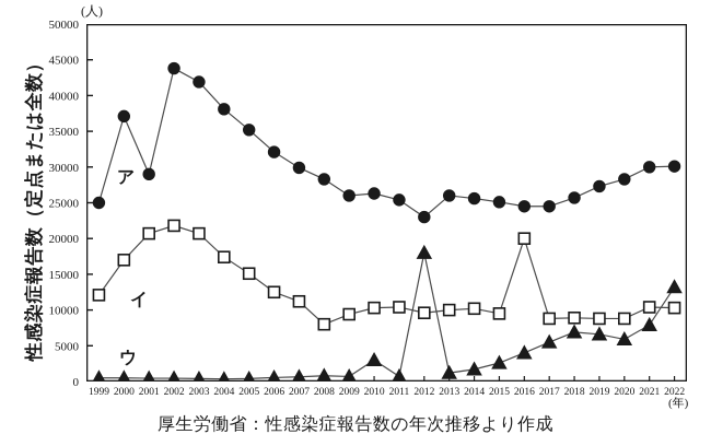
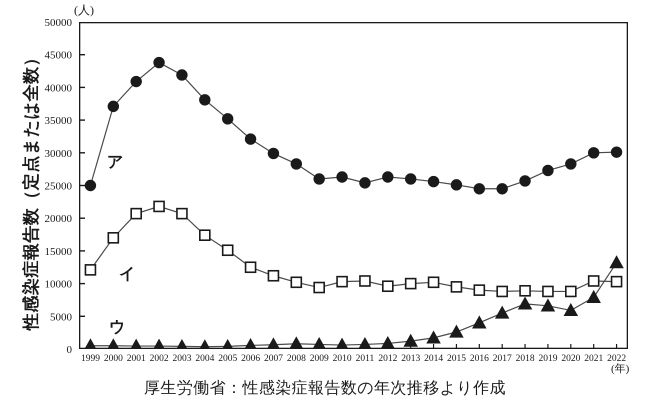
ア/2001: 29000 -> 41000
イ/2008: 8000 -> 10000
ウ/2010: 3000 -> 1000
ア/2012: 23000 -> 26000
ウ/2012: 18000 -> 1000
イ/2016: 20000 -> 9000
